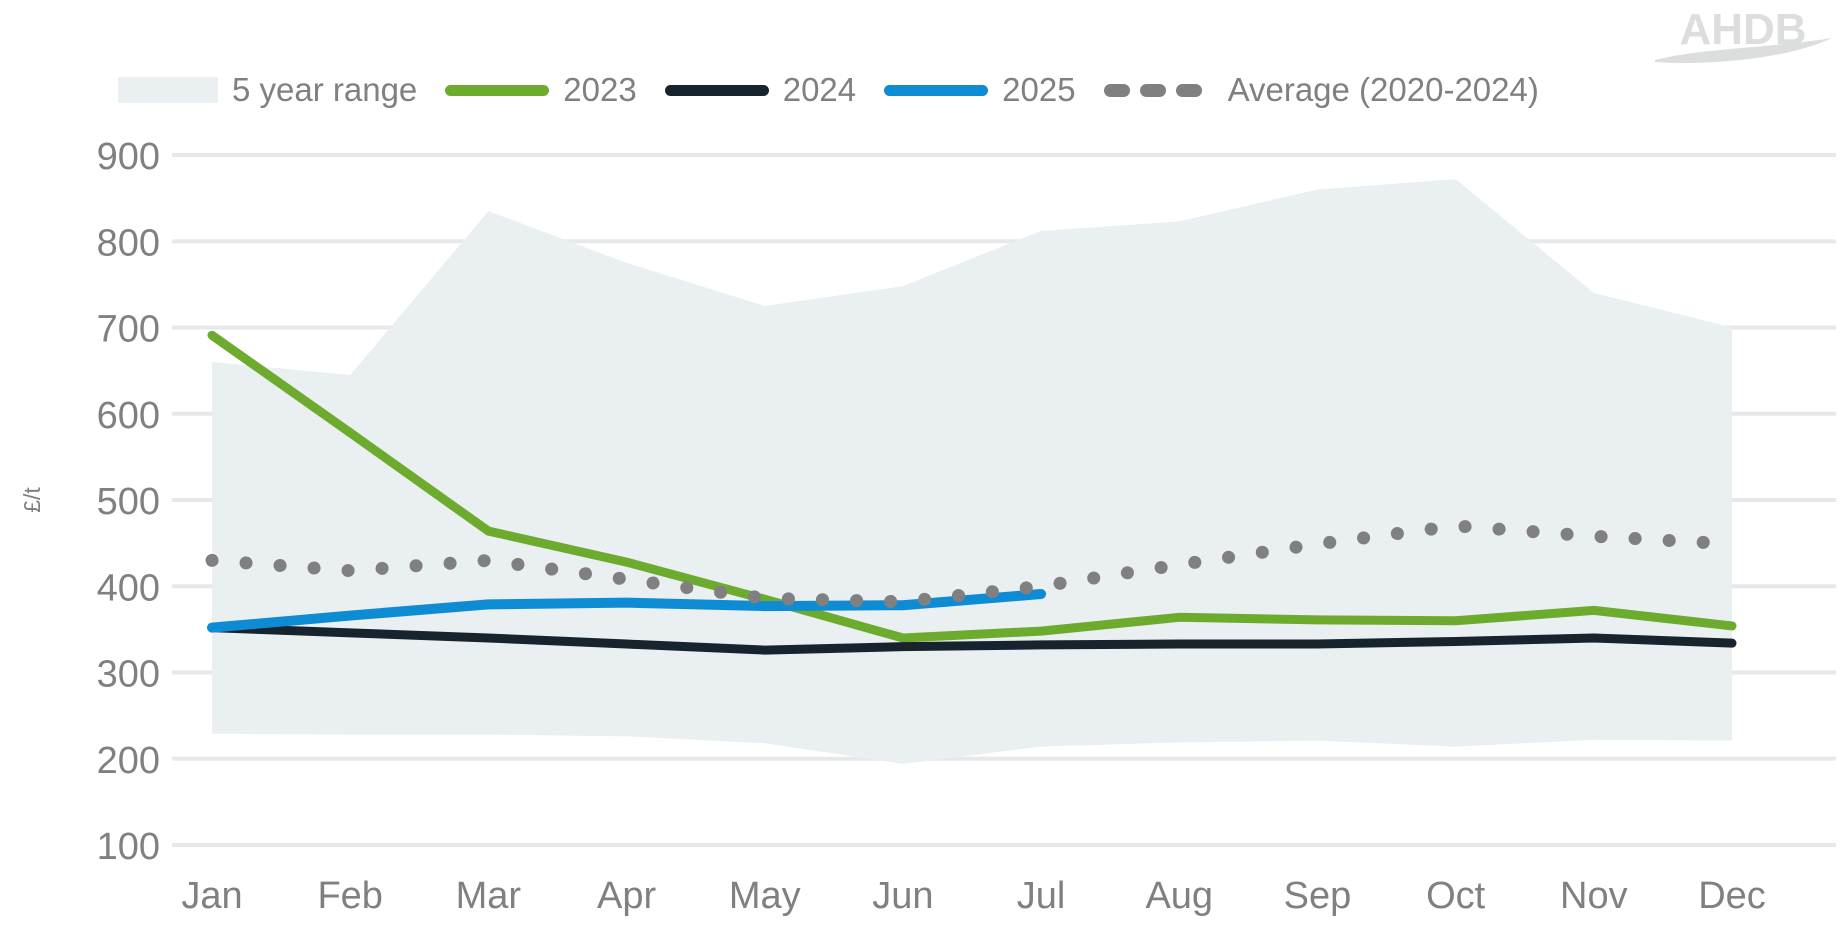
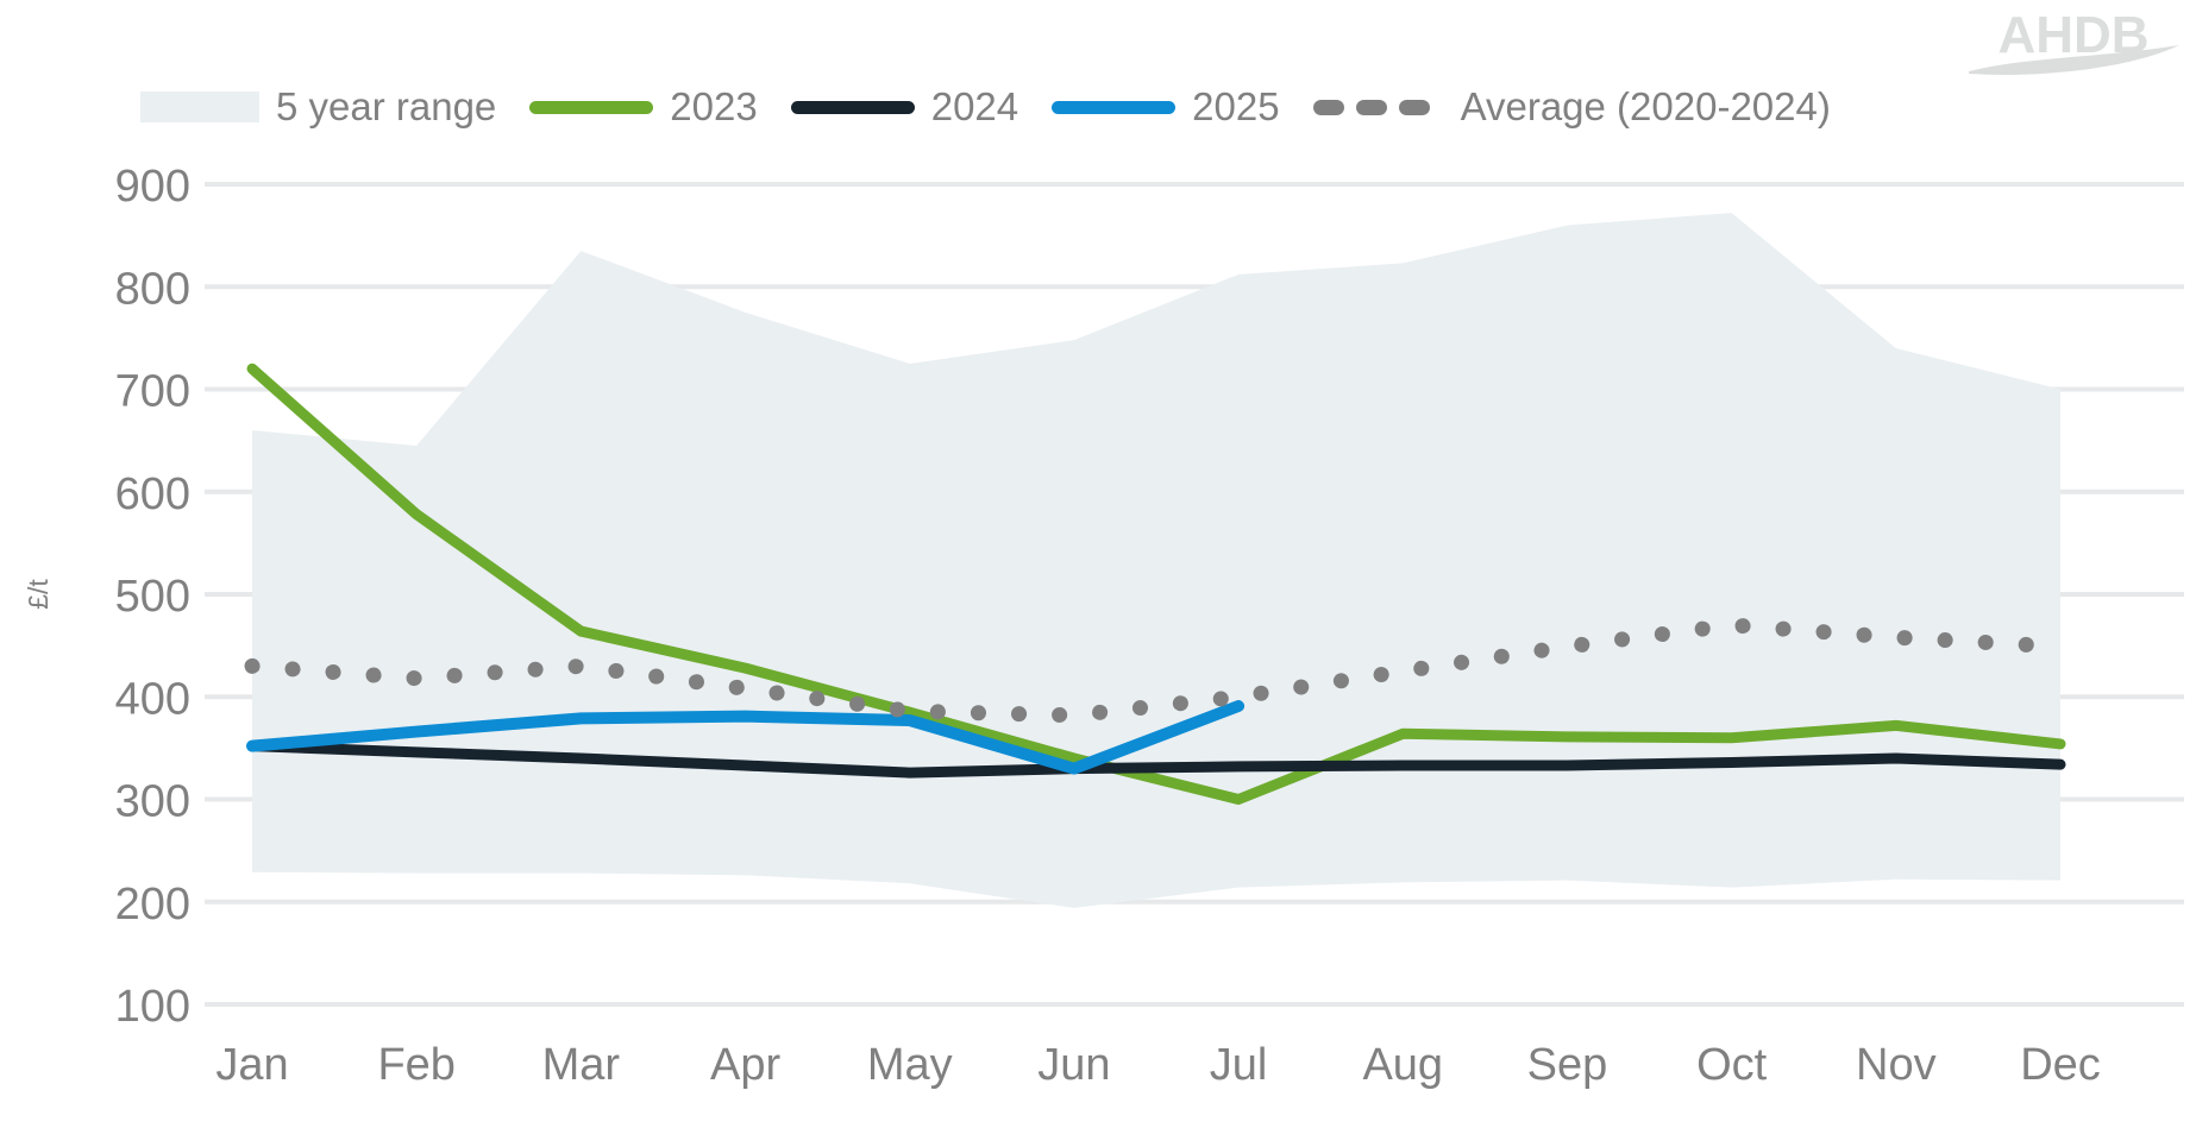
2023/Jan: 690 -> 720
2025/Jun: 380 -> 330
2023/Jul: 350 -> 300
